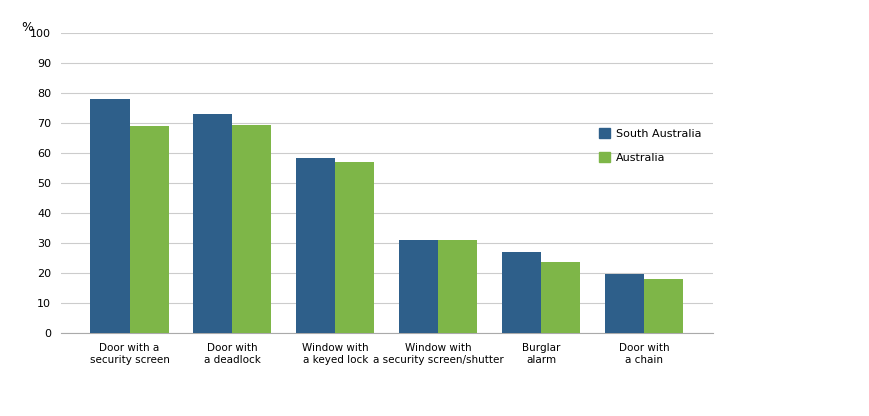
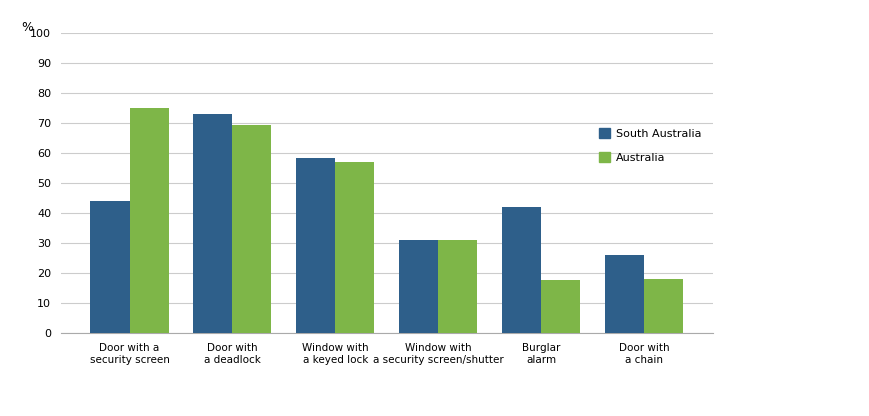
South Australia/Door with a security screen: 78.0 -> 44.0
Australia/Door with a security screen: 69.0 -> 75.0
South Australia/Burglar alarm: 27.0 -> 42.0
Australia/Burglar alarm: 23.5 -> 17.5
South Australia/Door with a chain: 19.5 -> 26.0
